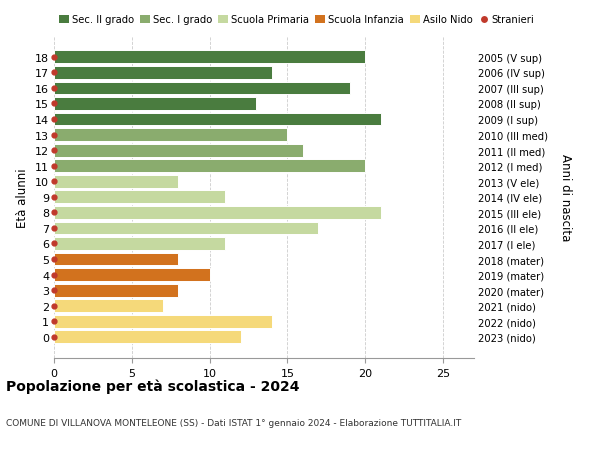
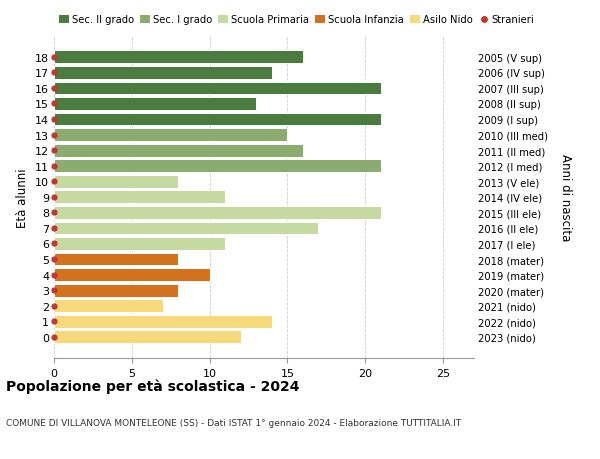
18: 20 -> 16
16: 19 -> 21
11: 20 -> 21
